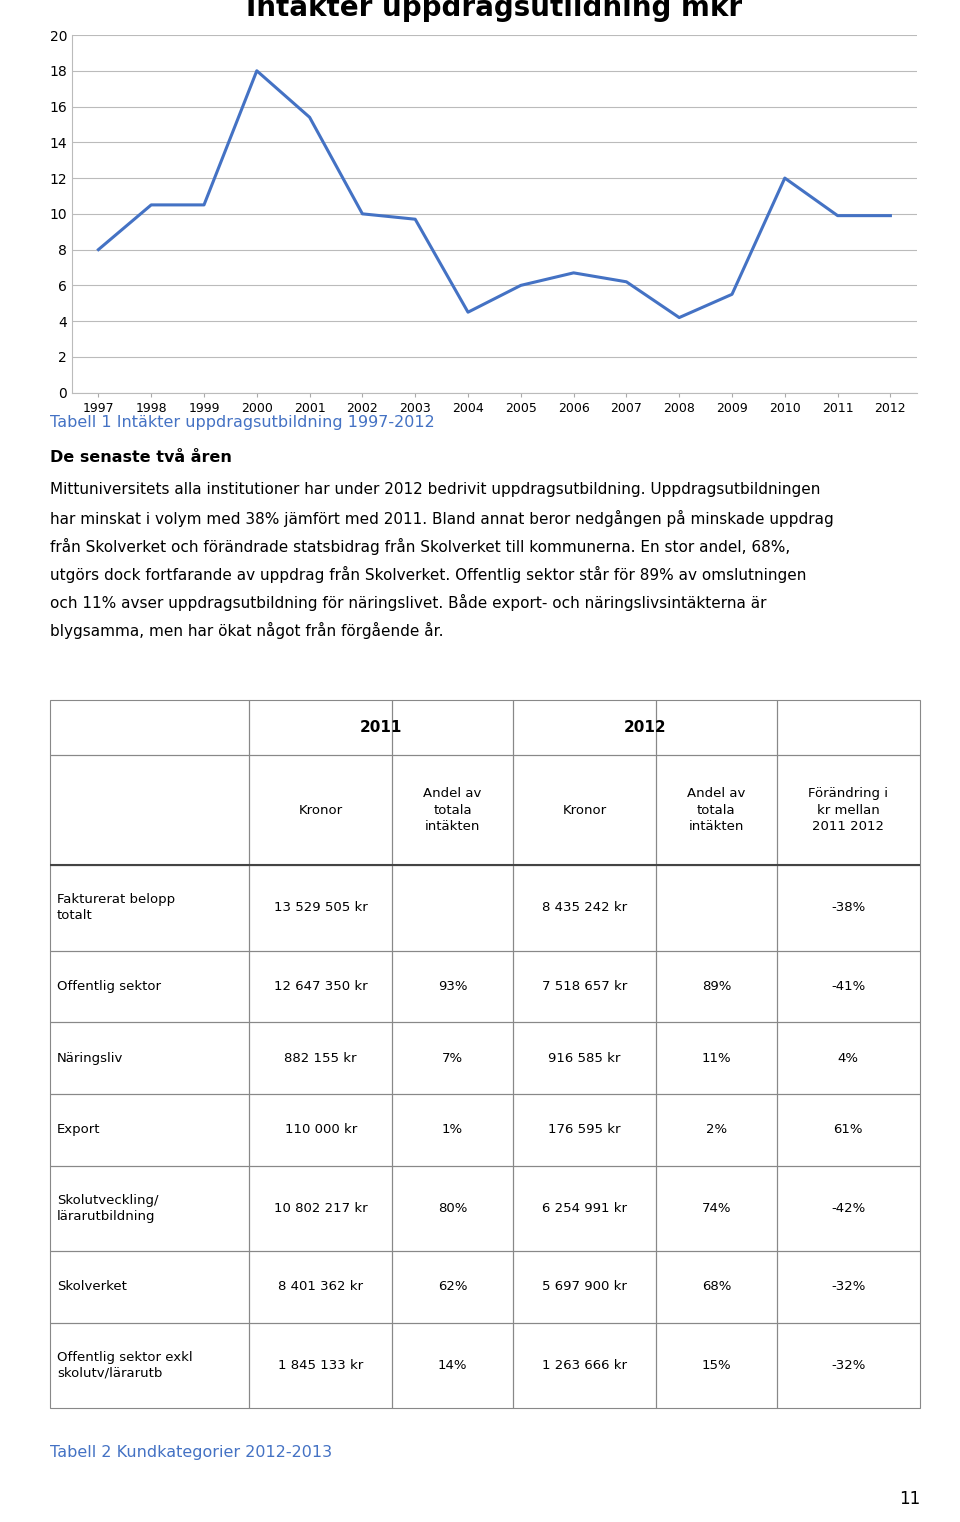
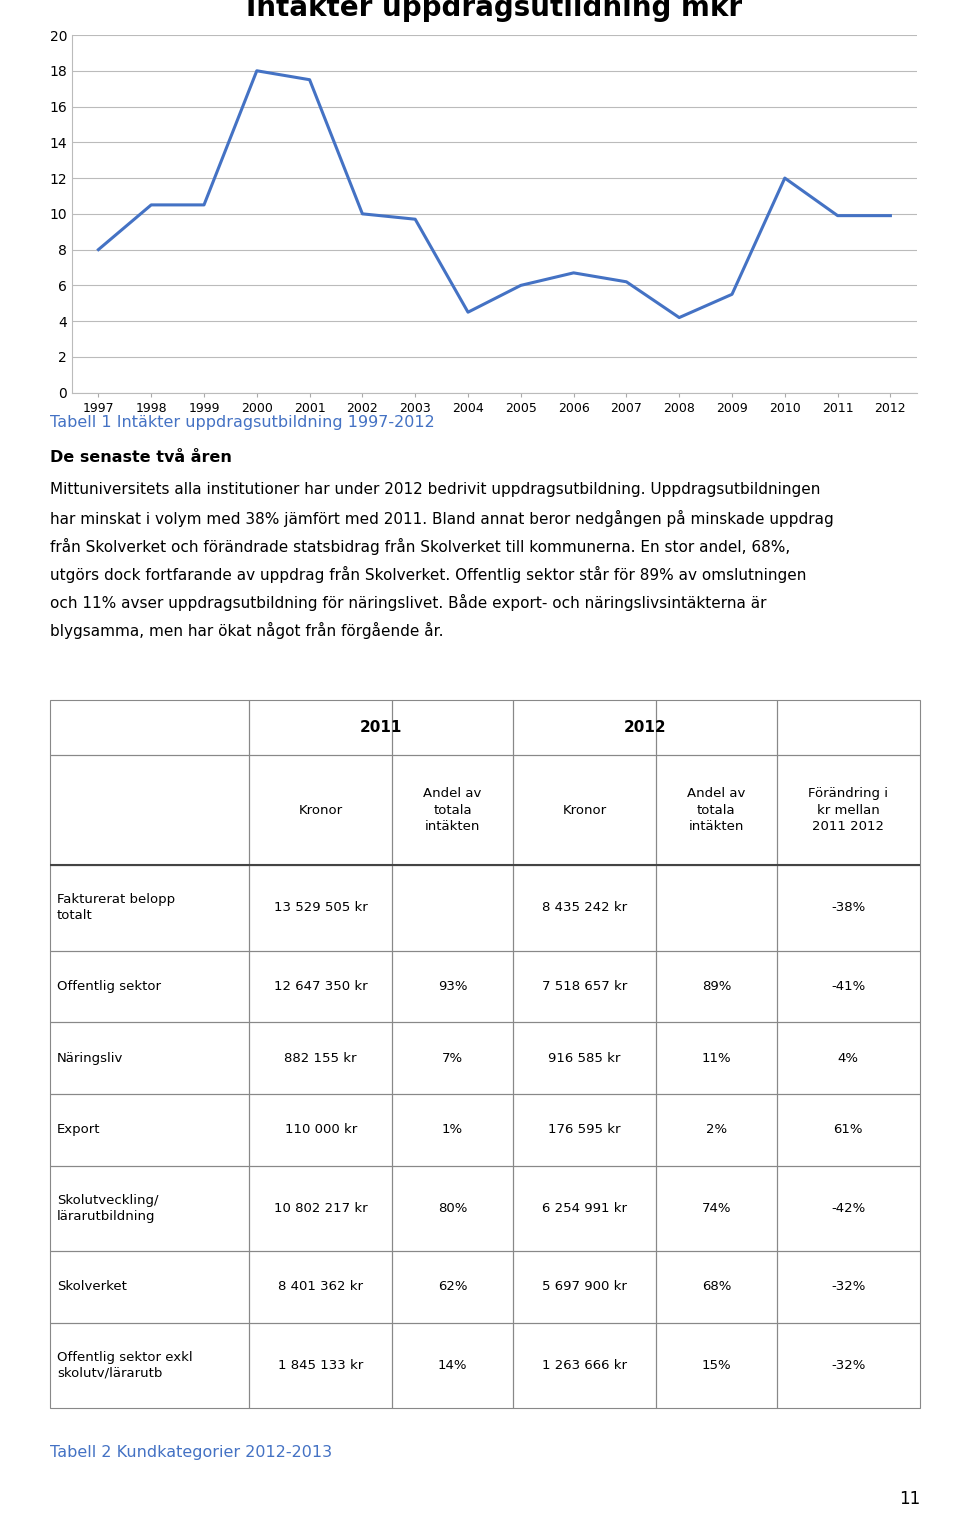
2001: 15.4 -> 17.5
